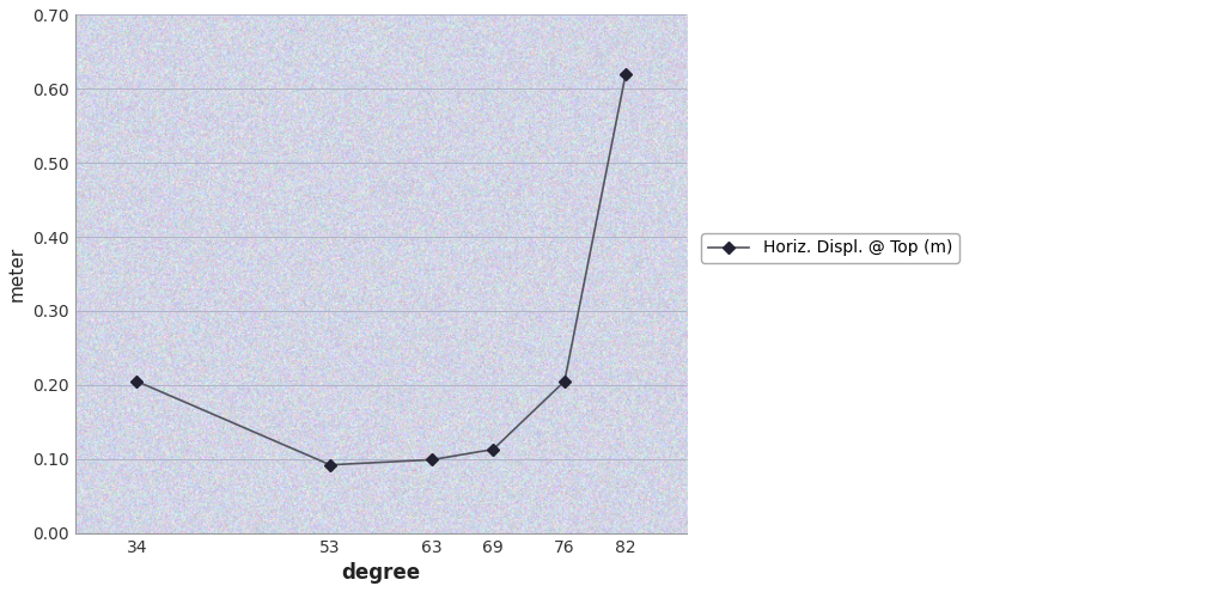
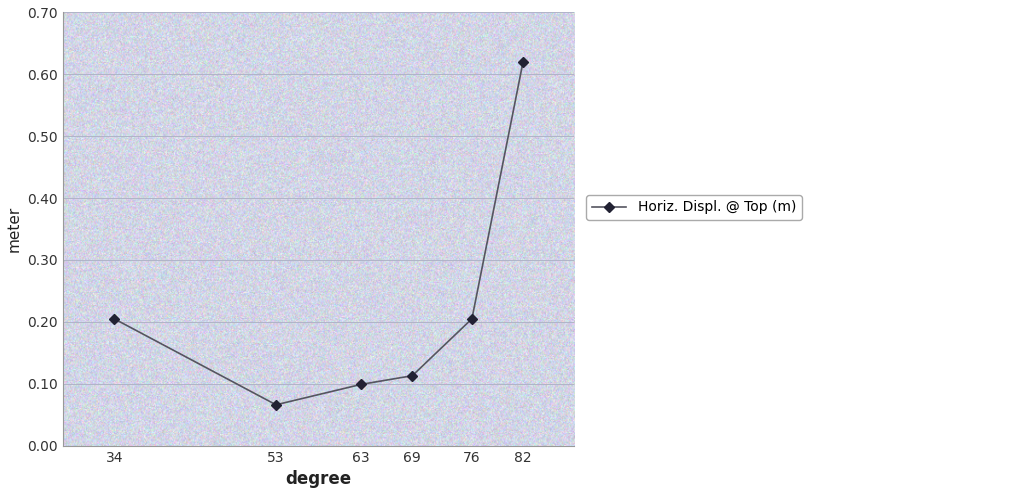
53: 0.092 -> 0.066
